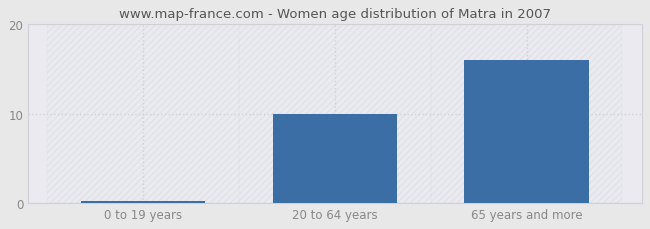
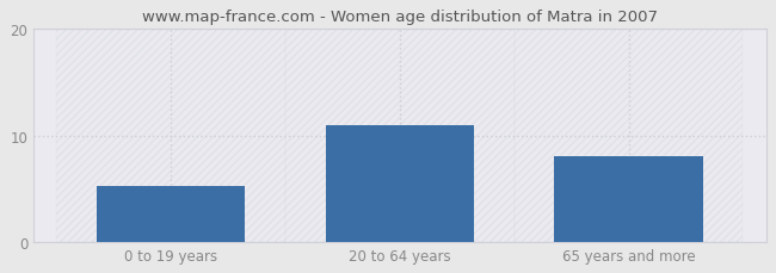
0 to 19 years: 0.2 -> 5.2
20 to 64 years: 10.0 -> 11.0
65 years and more: 16.0 -> 8.0
